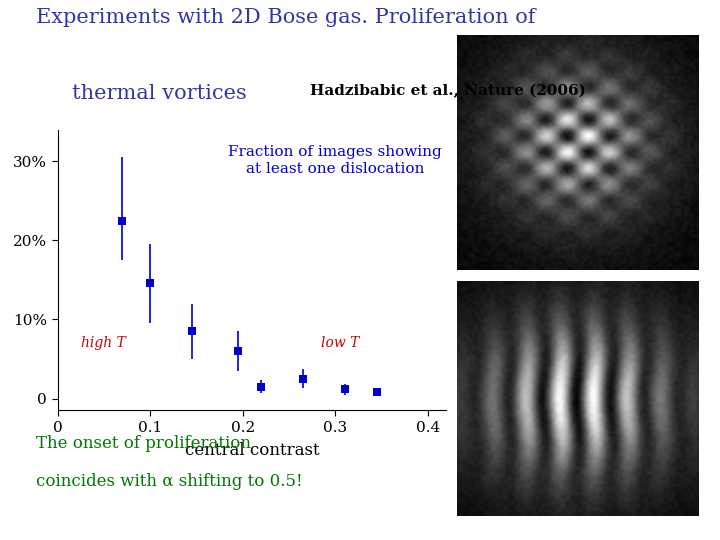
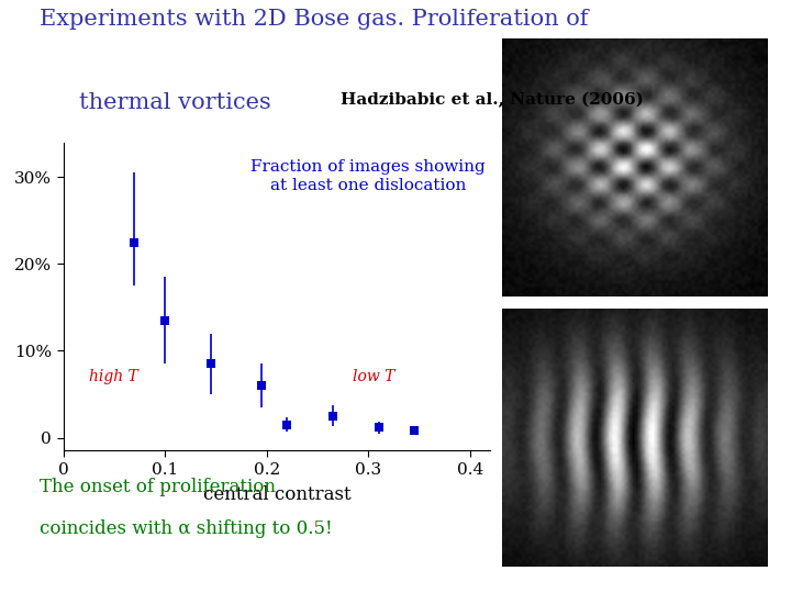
0.1: 14.6% -> 13.5%
